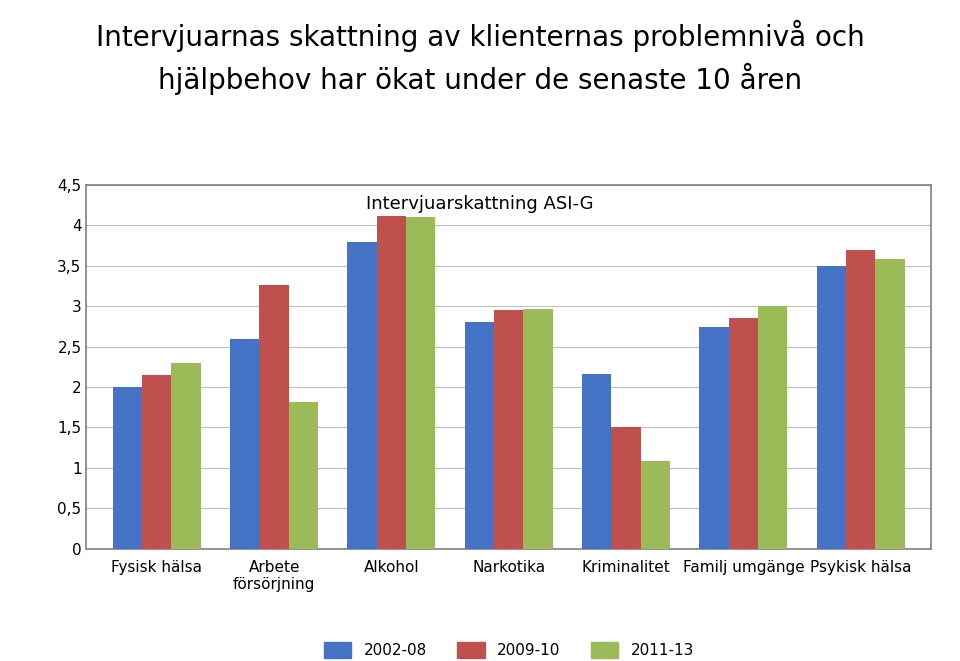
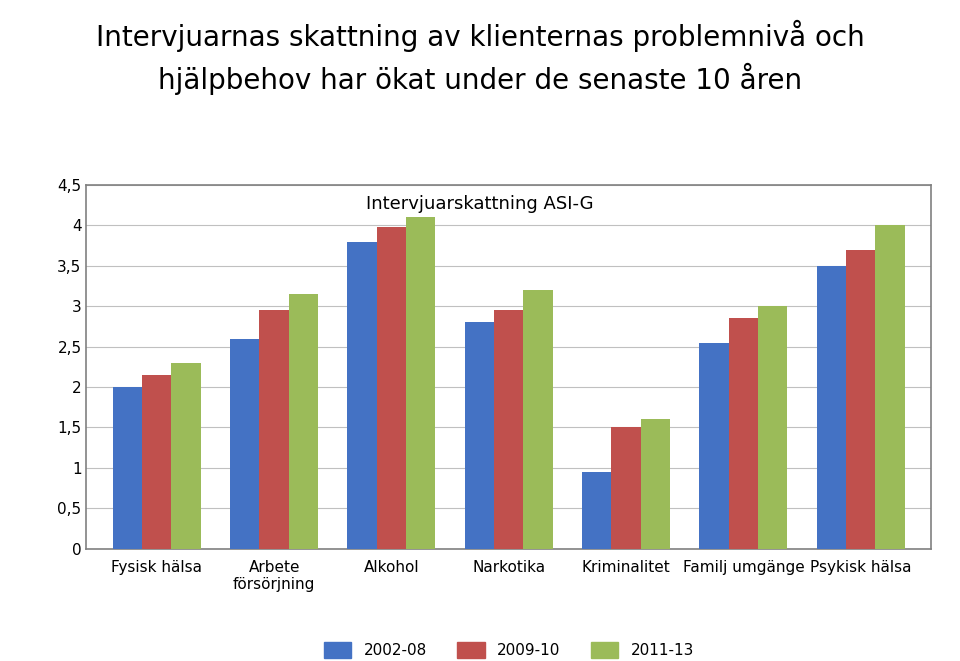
2009-10/Arbete försörjning: 3,26 -> 2,95
2011-13/Arbete försörjning: 1,82 -> 3,15
2009-10/Alkohol: 4,12 -> 3,98
2011-13/Narkotika: 2,96 -> 3,20
2002-08/Kriminalitet: 2,16 -> 0,95
2011-13/Kriminalitet: 1,08 -> 1,60
2002-08/Familj umgänge: 2,74 -> 2,55
2011-13/Psykisk hälsa: 3,58 -> 4,00
